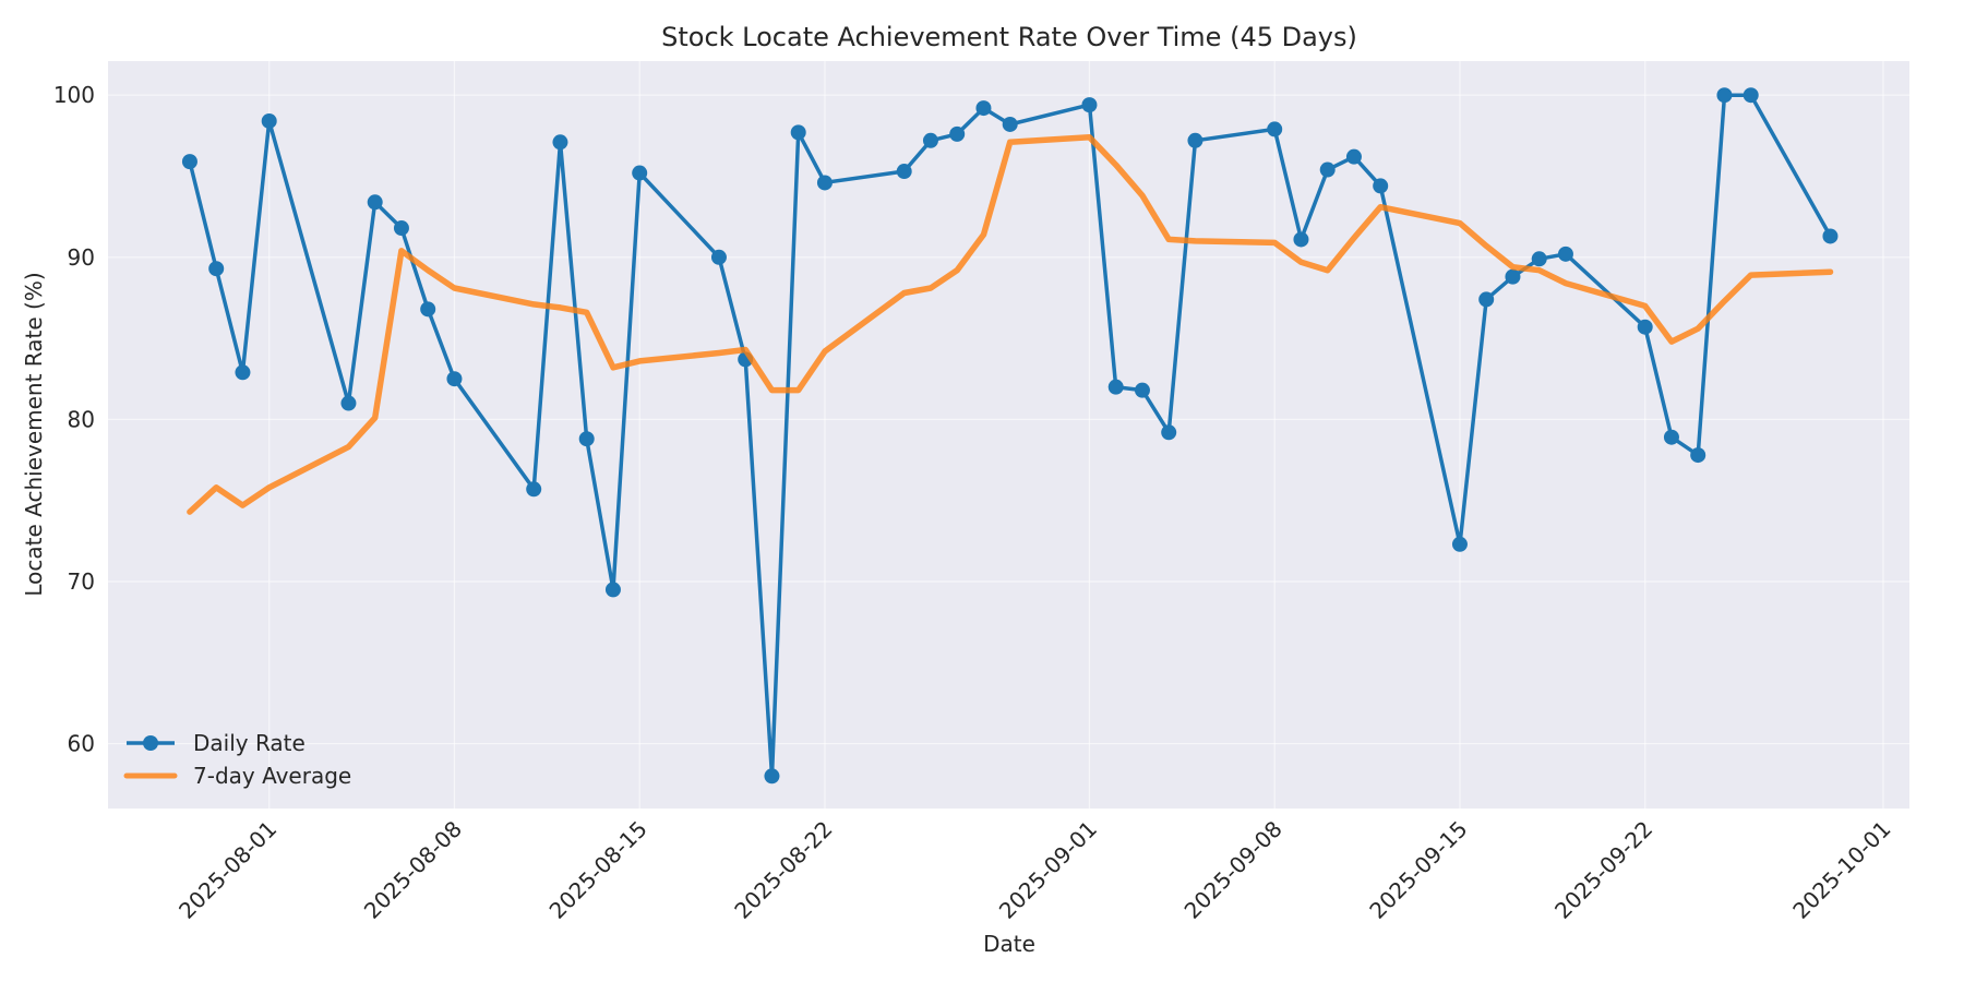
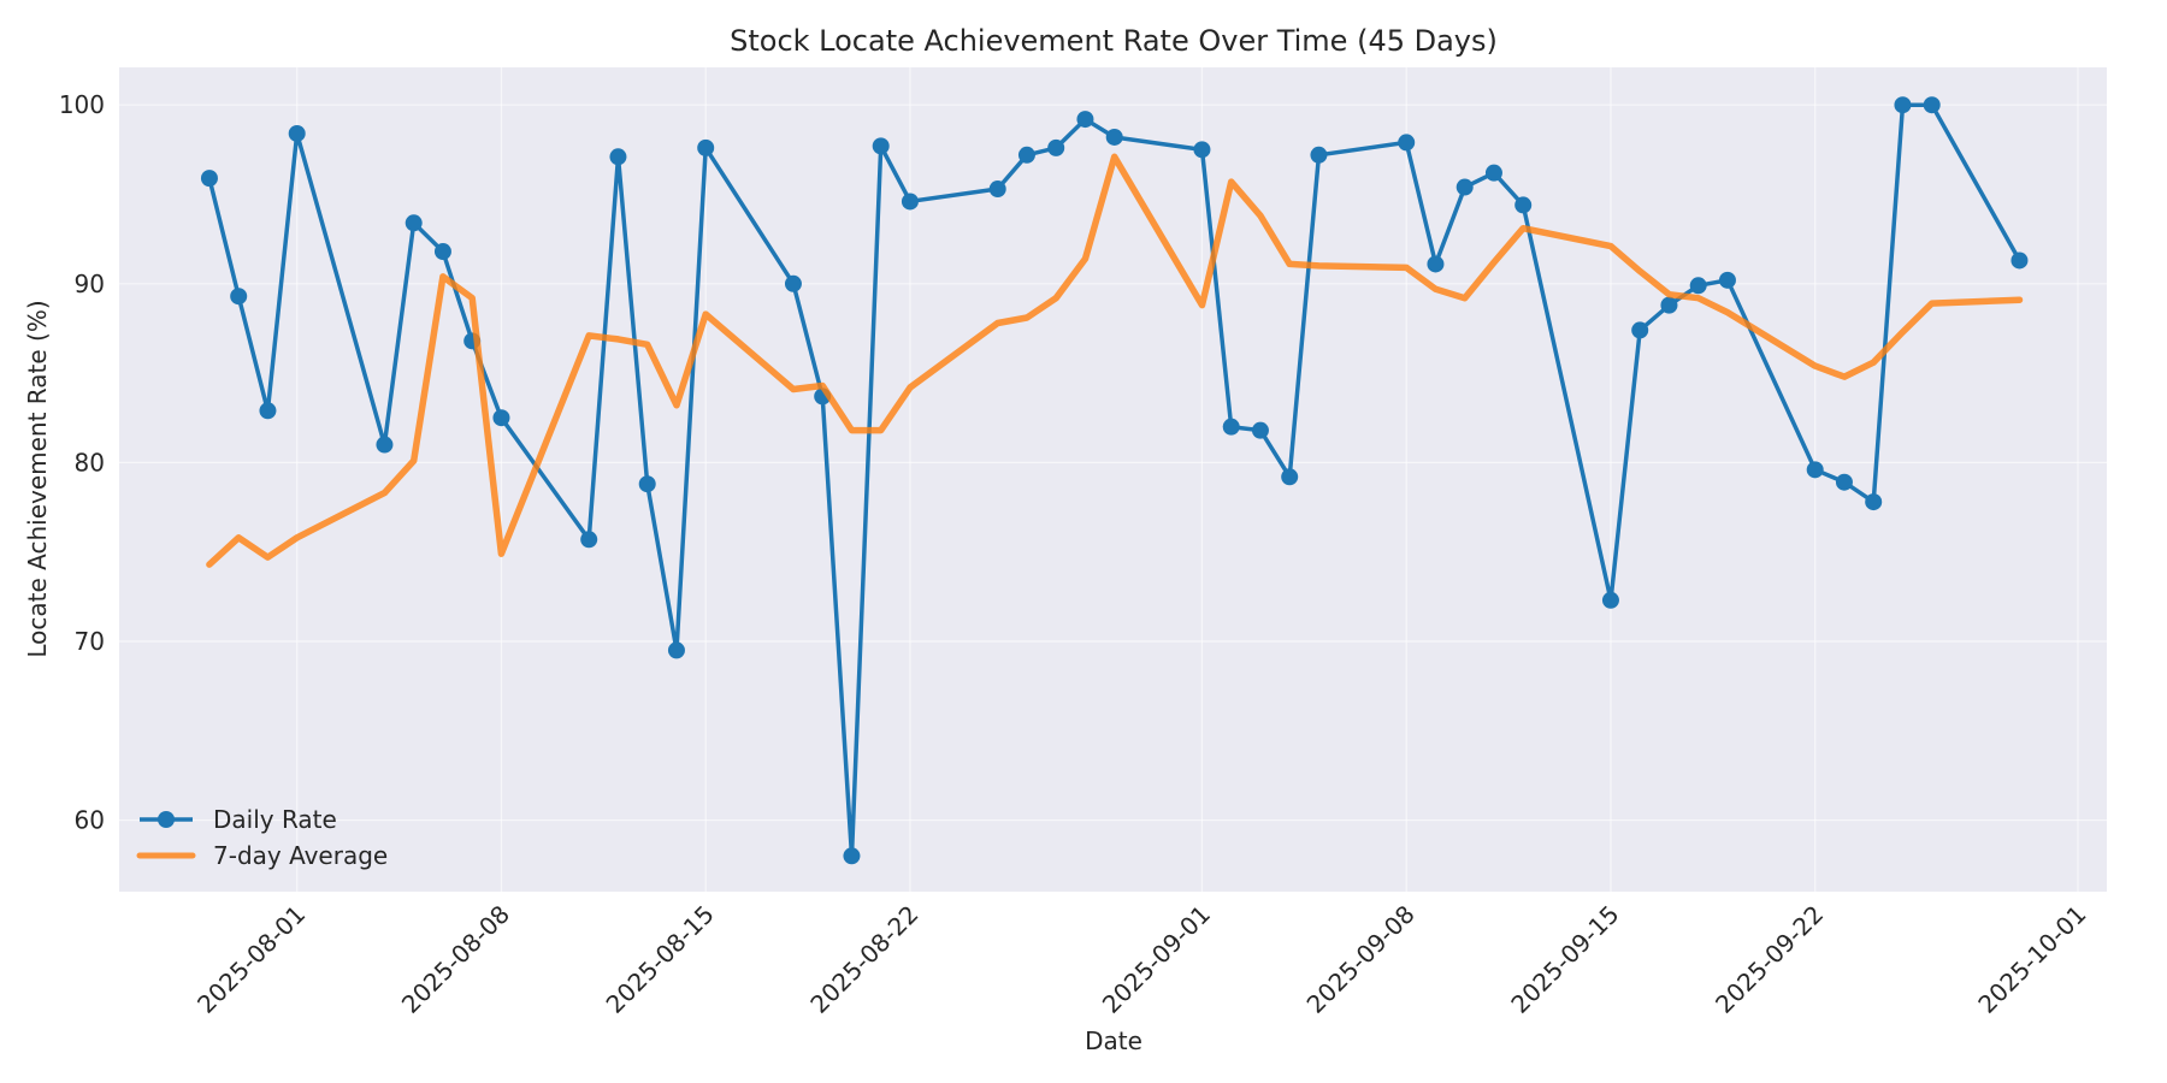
7-day Average/2025-08-08: 88.1 -> 74.9
Daily Rate/2025-08-15: 95.2 -> 97.6
7-day Average/2025-08-15: 83.6 -> 88.3
Daily Rate/2025-09-01: 99.4 -> 97.5
7-day Average/2025-09-01: 97.4 -> 88.8
Daily Rate/2025-09-22: 85.7 -> 79.6
7-day Average/2025-09-22: 87.0 -> 85.4
